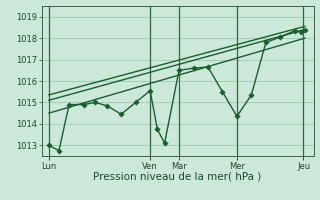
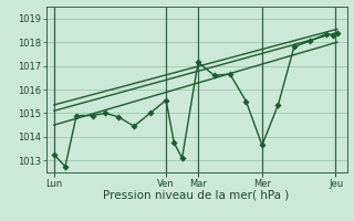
Lun: 1013.00 -> 1013.25
Mar: 1016.50 -> 1017.15
Mer: 1014.35 -> 1013.65
